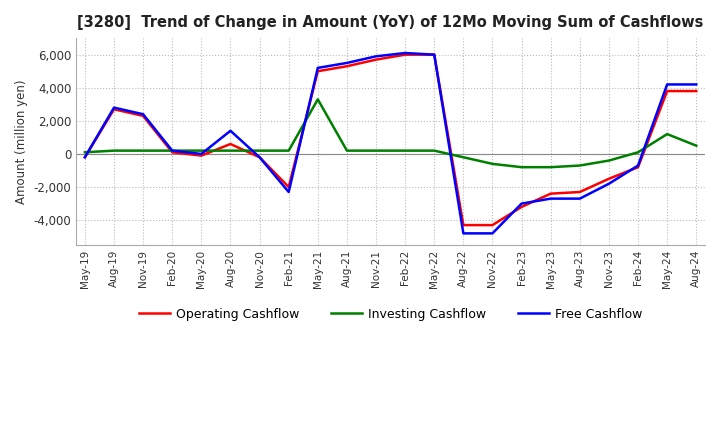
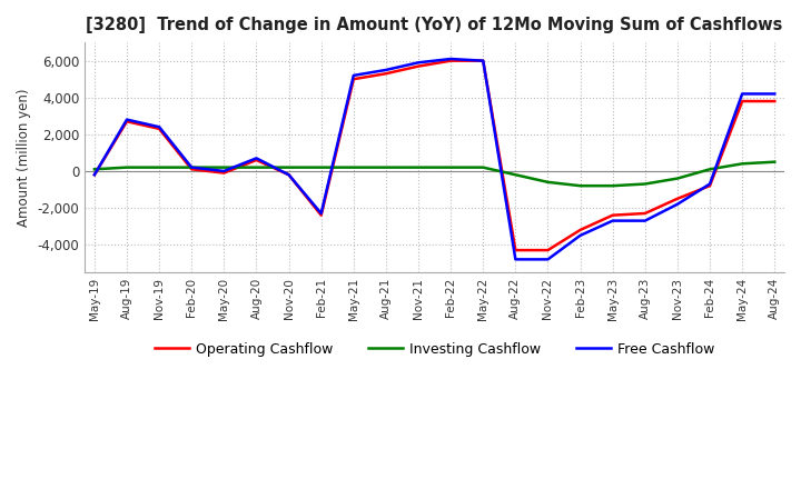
Free Cashflow/Aug-20: 1,400 -> 700
Operating Cashflow/Feb-21: -2,000 -> -2,400
Investing Cashflow/May-21: 3,300 -> 200
Free Cashflow/Feb-23: -3,000 -> -3,500
Investing Cashflow/May-24: 1,200 -> 400
